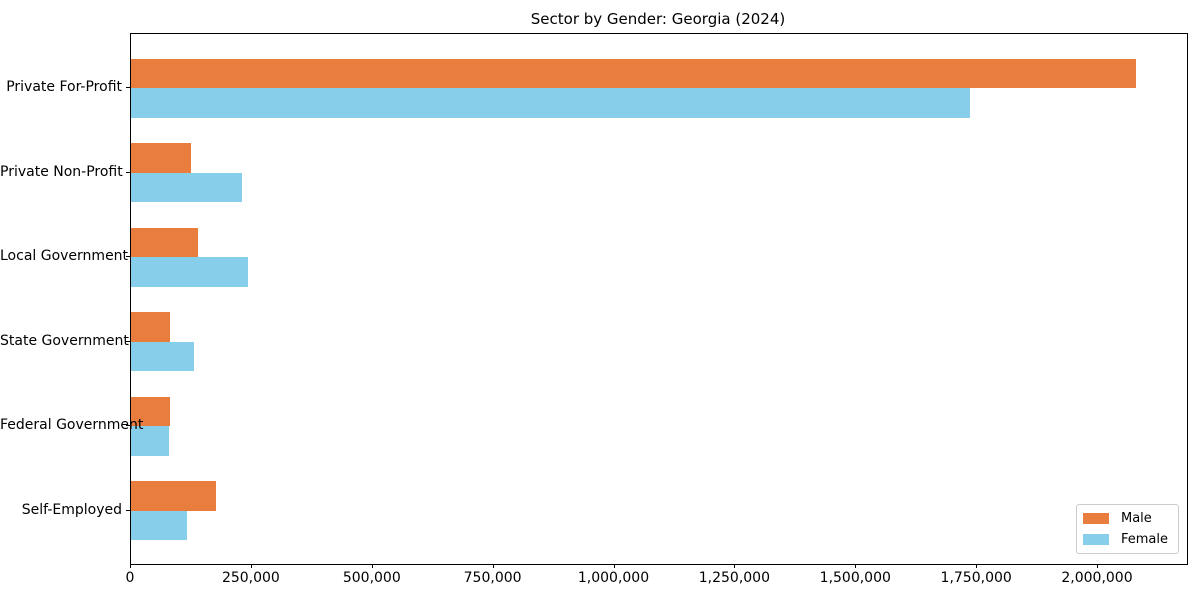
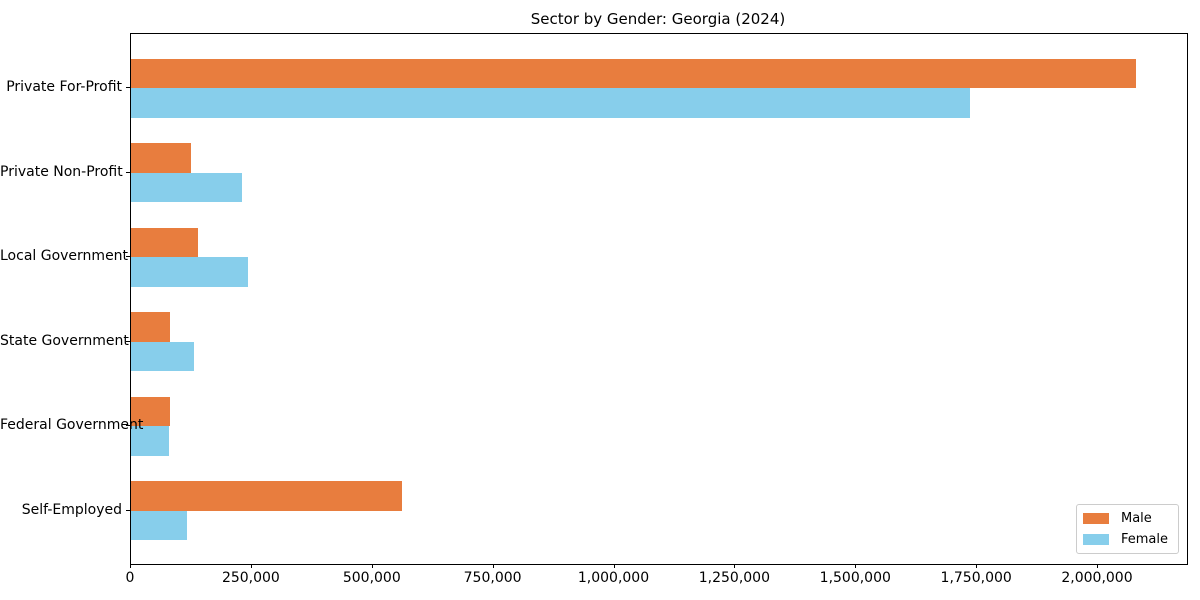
Male/Self-Employed: 180000 -> 560000
